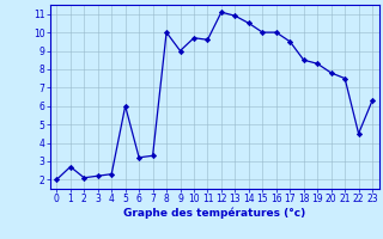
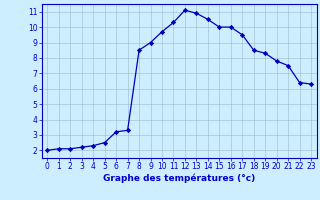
1: 2.7 -> 2.1
5: 6.0 -> 2.5
8: 10.0 -> 8.5
11: 9.6 -> 10.3
22: 4.5 -> 6.4
